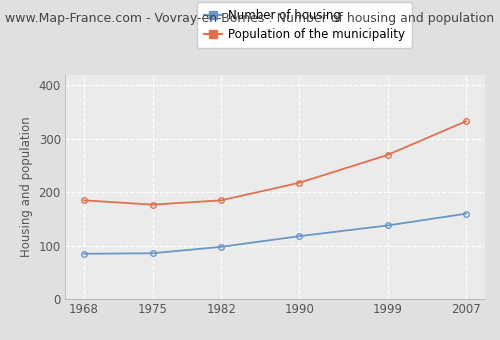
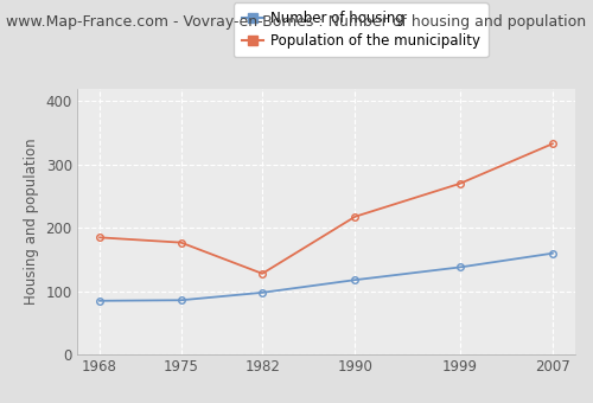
Population of the municipality/1982: 185 -> 128
